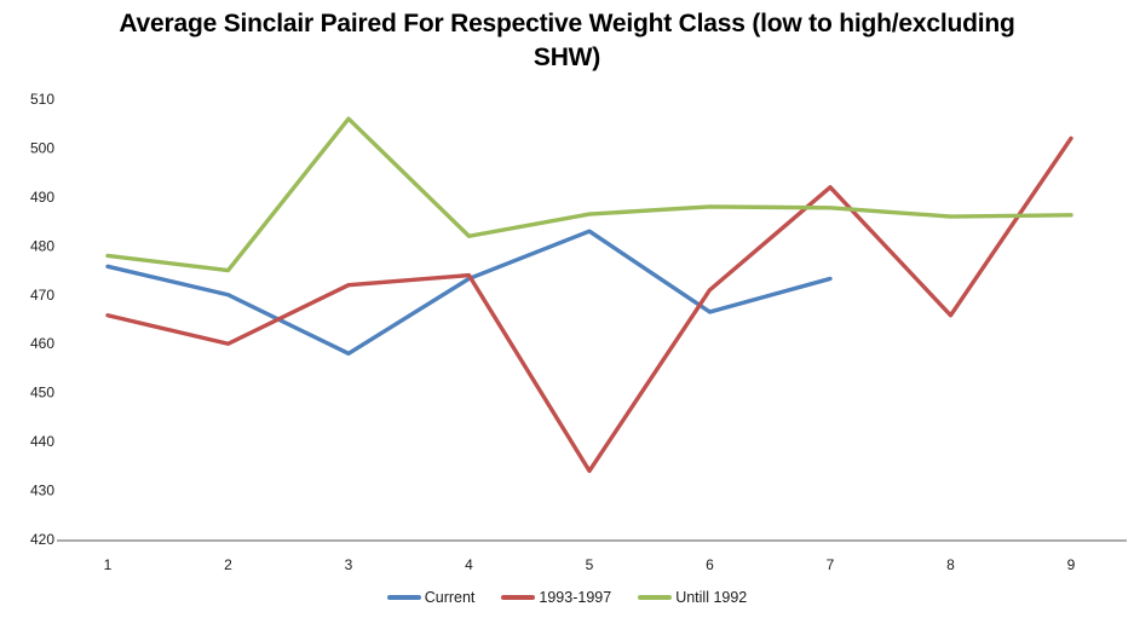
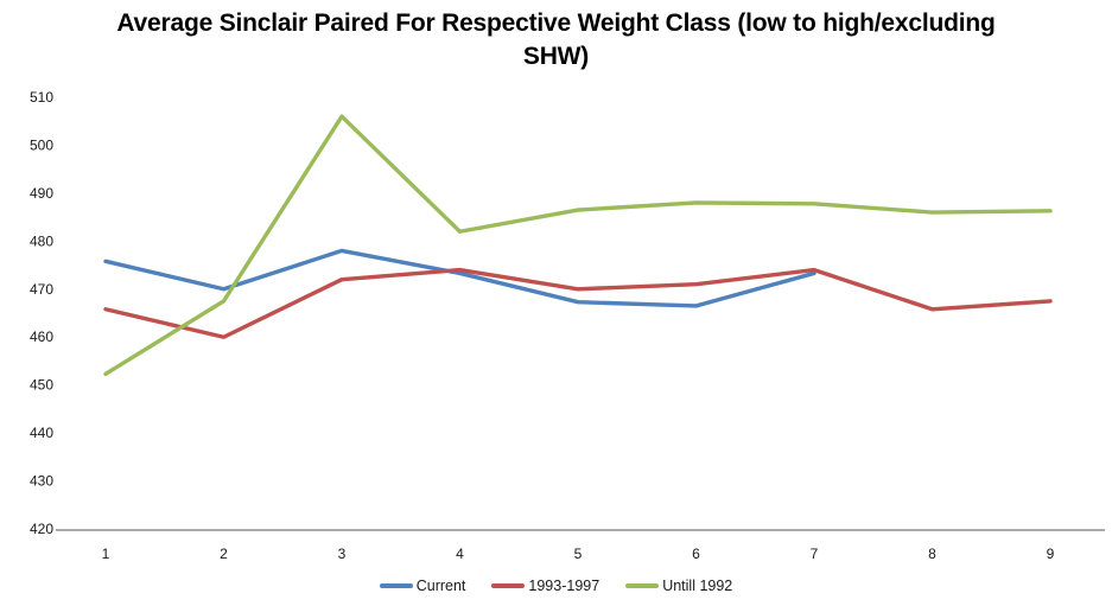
Untill 1992/1: 478 -> 452
Untill 1992/2: 475 -> 468
Current/3: 458 -> 478
Current/5: 483 -> 467
1993-1997/5: 434 -> 470
1993-1997/7: 492 -> 474
1993-1997/9: 502 -> 468
